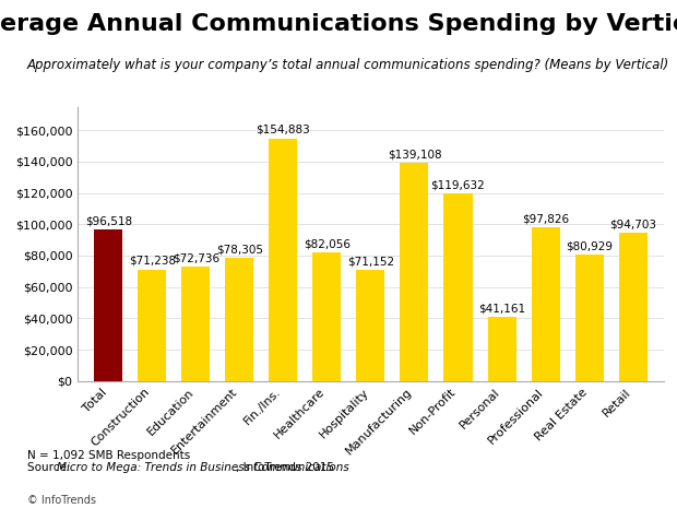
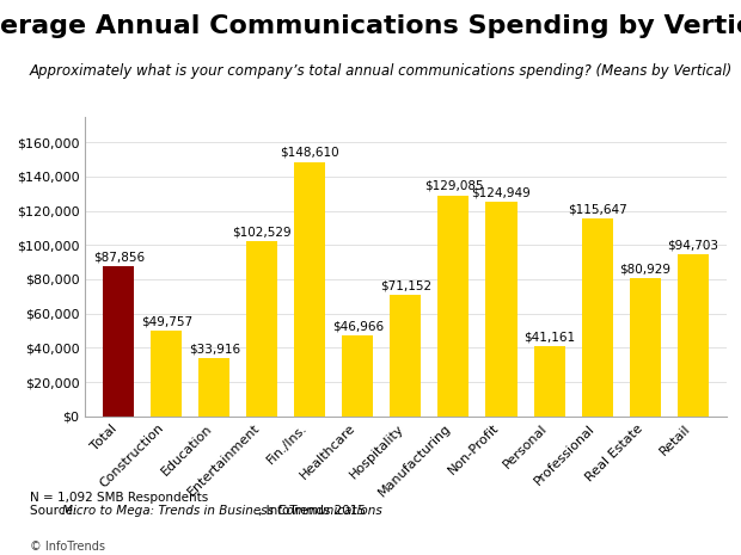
Total: $96,518 -> $87,856
Construction: $71,238 -> $49,757
Education: $72,736 -> $33,916
Entertainment: $78,305 -> $102,529
Fin./Ins.: $154,883 -> $148,610
Healthcare: $82,056 -> $46,966
Manufacturing: $139,108 -> $129,085
Non-Profit: $119,632 -> $124,949
Professional: $97,826 -> $115,647
